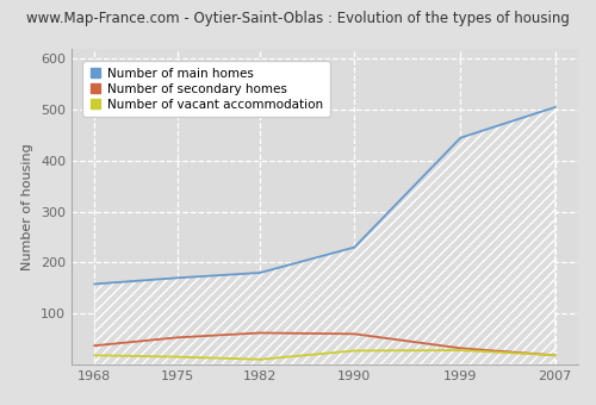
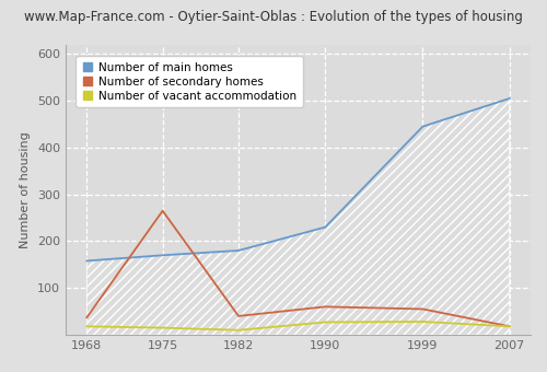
Number of secondary homes/1975: 53 -> 265
Number of secondary homes/1982: 62 -> 40
Number of secondary homes/1999: 32 -> 55
